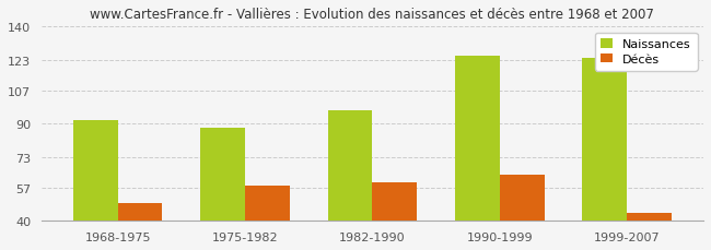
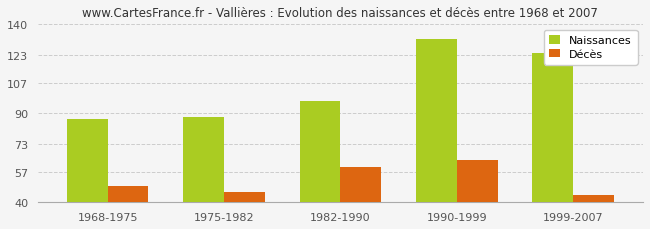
Naissances/1968-1975: 92 -> 87
Décès/1975-1982: 58 -> 46
Naissances/1990-1999: 125 -> 132
